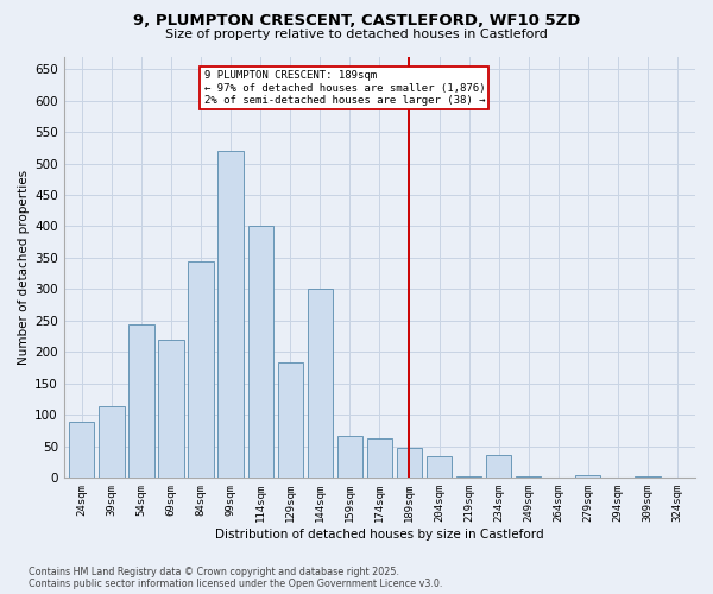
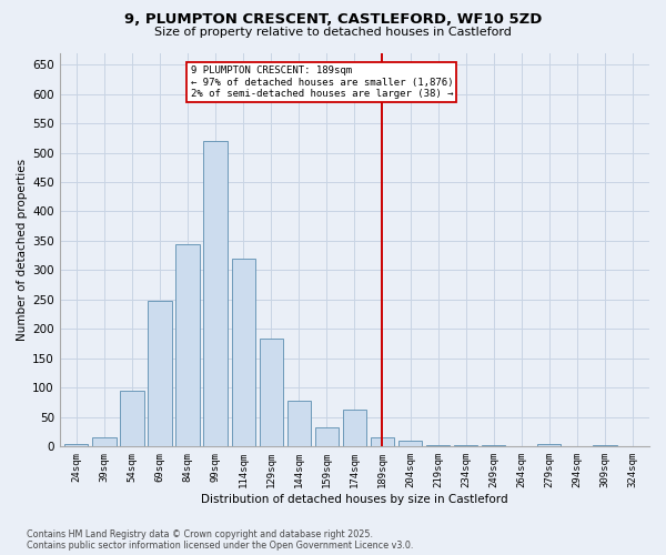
24sqm: 90 -> 5
39sqm: 114 -> 15
54sqm: 244 -> 95
69sqm: 220 -> 248
114sqm: 400 -> 320
144sqm: 300 -> 78
159sqm: 66 -> 33
189sqm: 48 -> 15
204sqm: 34 -> 10
234sqm: 36 -> 3
